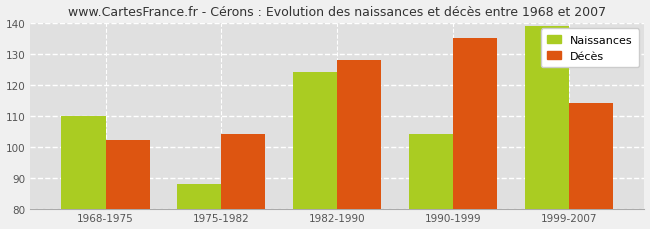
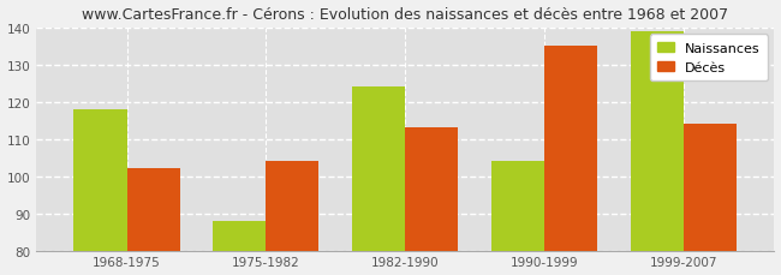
Naissances/1968-1975: 110 -> 118
Décès/1982-1990: 128 -> 113
